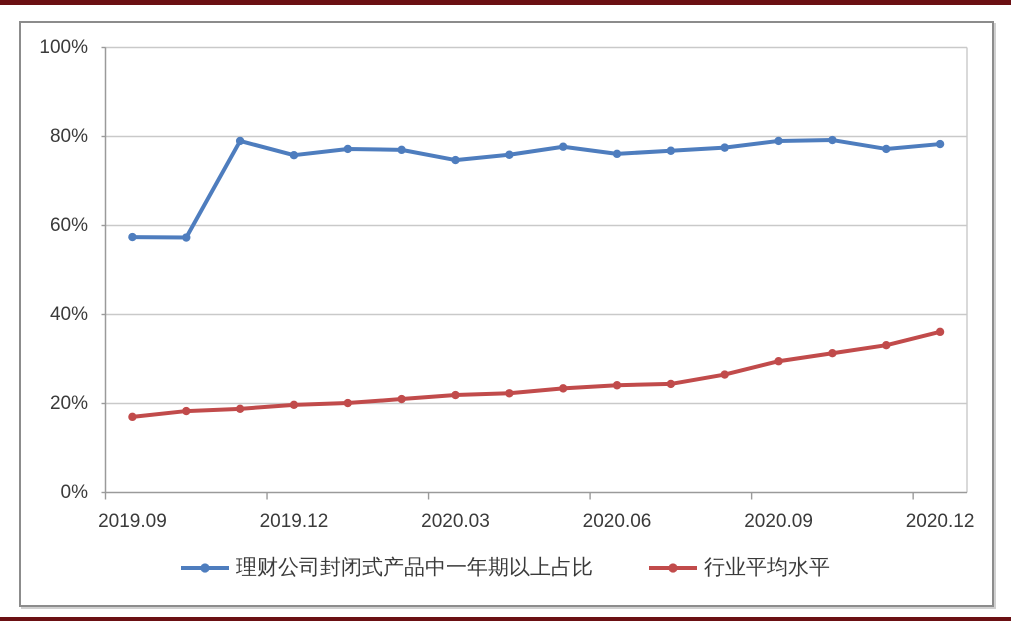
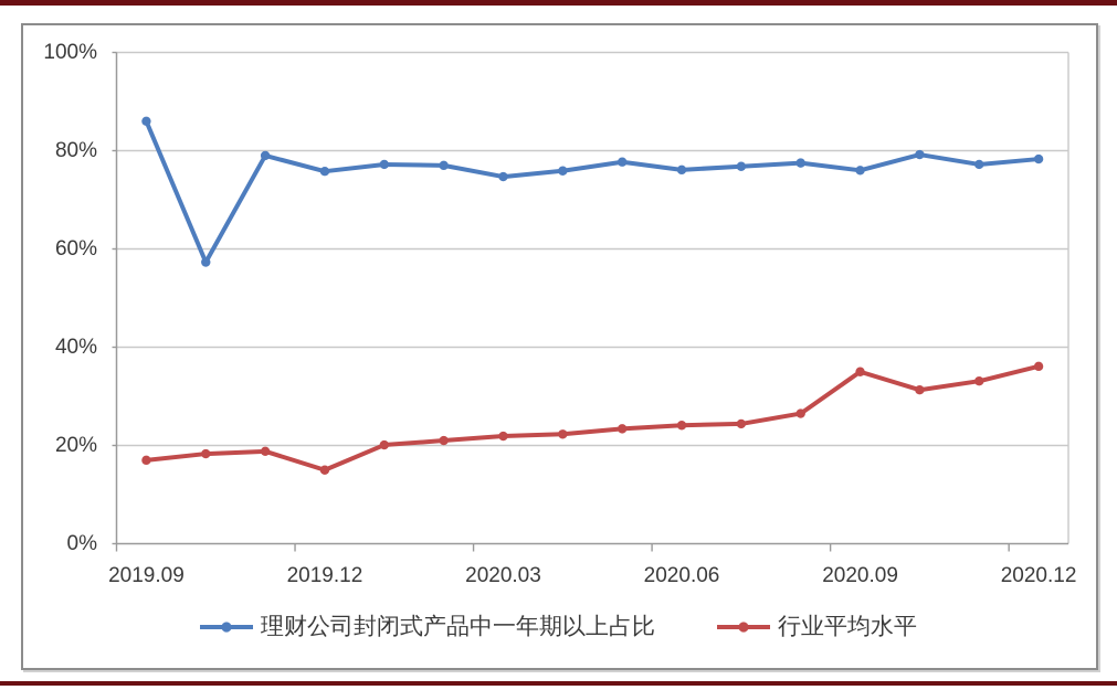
理财公司封闭式产品中一年期以上占比/2019.09: 57% -> 86%
行业平均水平/2019.12: 20% -> 15%
理财公司封闭式产品中一年期以上占比/2020.09: 79% -> 76%
行业平均水平/2020.09: 30% -> 35%
